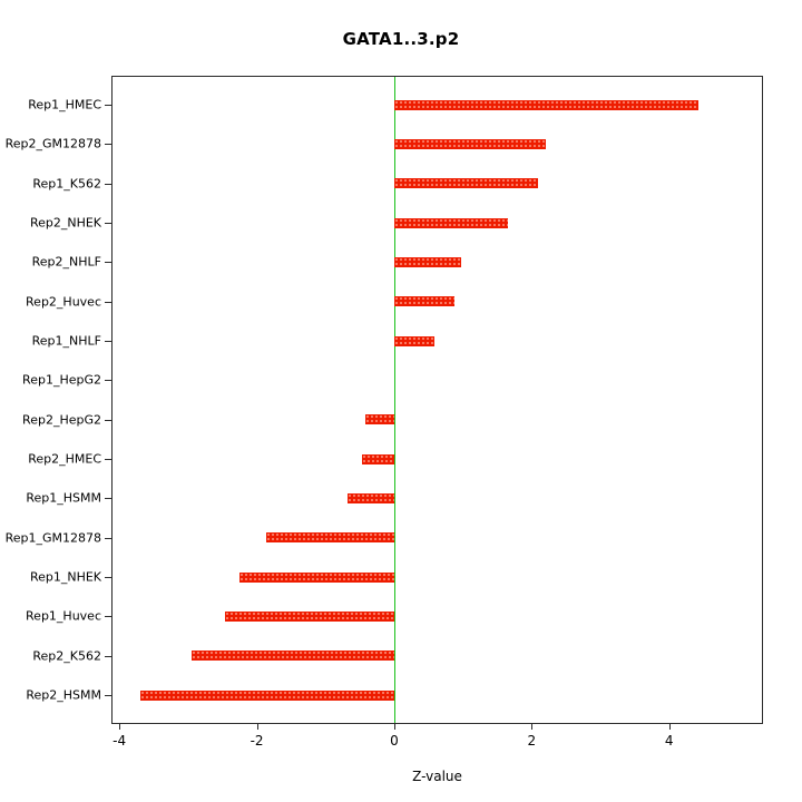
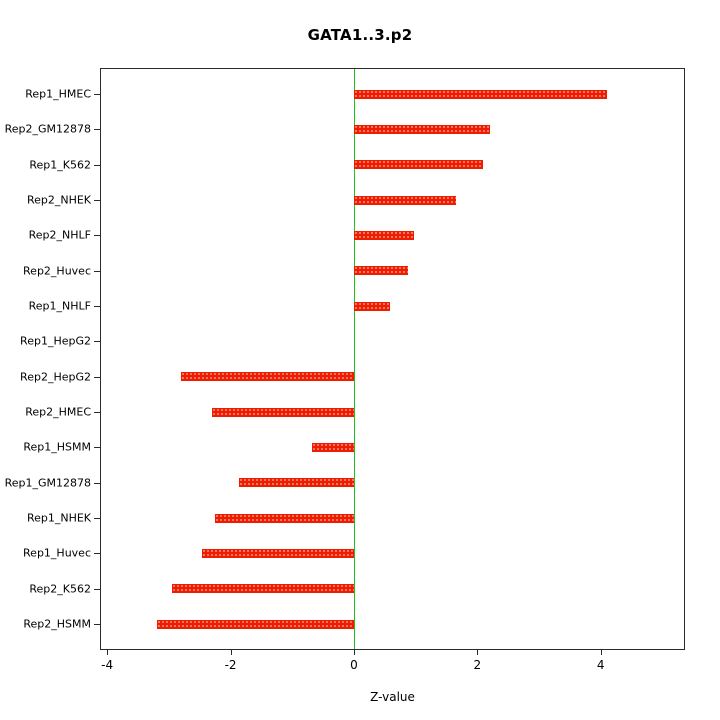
Rep1_HMEC: 4.4 -> 4.1
Rep2_HepG2: -0.4 -> -2.8
Rep2_HMEC: -0.5 -> -2.3
Rep2_HSMM: -3.7 -> -3.2
